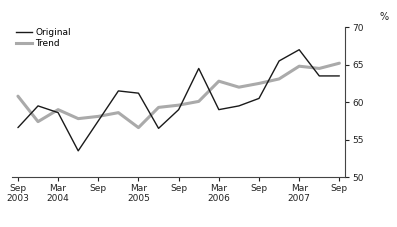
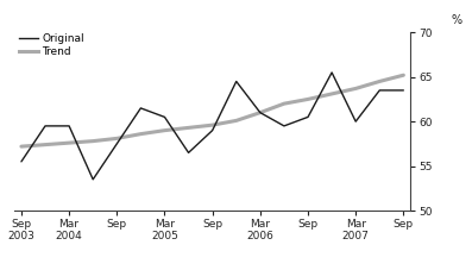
Original/Sep 2003: 56.6 -> 55.5
Trend/Sep 2003: 60.8 -> 57.2
Original/Mar 2004: 58.6 -> 59.5
Trend/Mar 2004: 59.0 -> 57.6
Original/Mar 2005: 61.2 -> 60.5
Trend/Mar 2005: 56.6 -> 59.0
Original/Mar 2006: 59.0 -> 61.0
Trend/Mar 2006: 62.8 -> 61.0
Original/Mar 2007: 67.0 -> 60.0
Trend/Mar 2007: 64.8 -> 63.7
